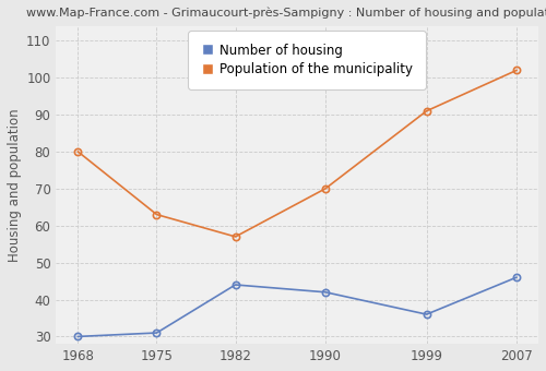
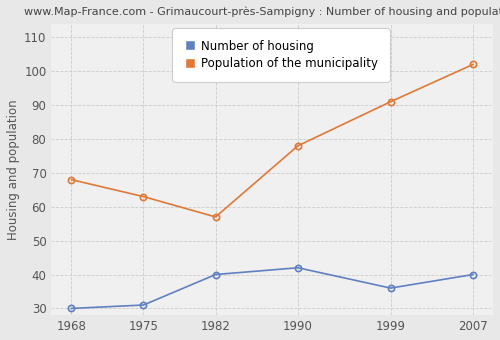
Population of the municipality/1968: 80 -> 68
Number of housing/1982: 44 -> 40
Population of the municipality/1990: 70 -> 78
Number of housing/2007: 46 -> 40
